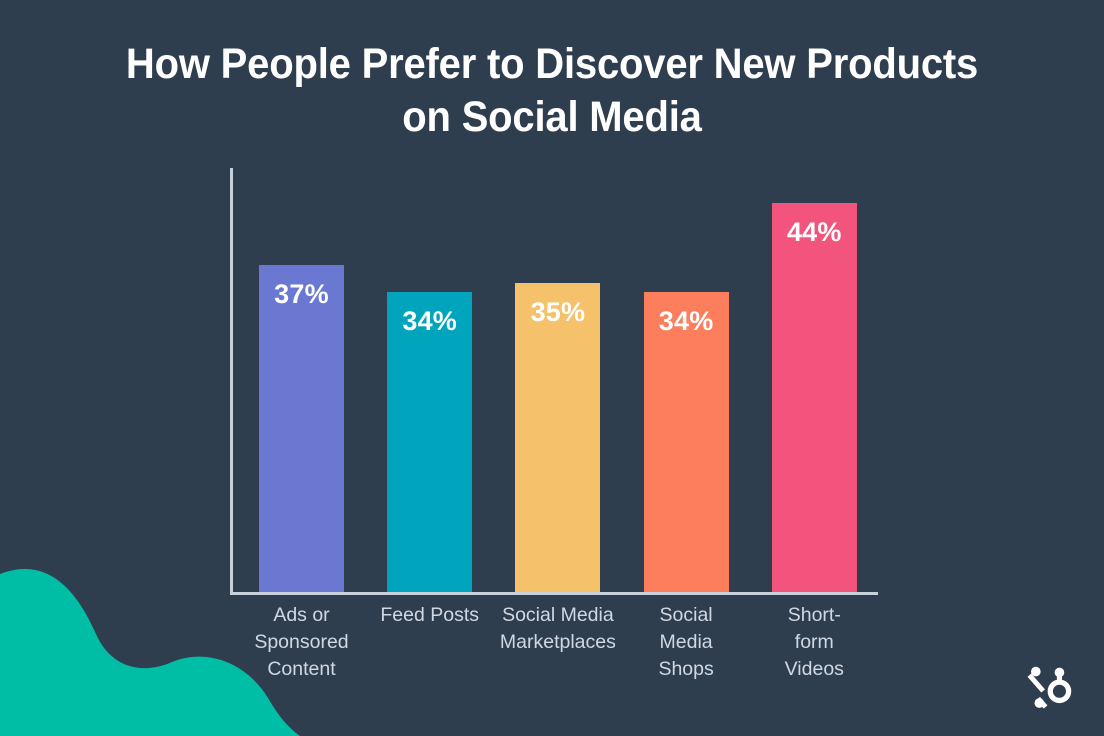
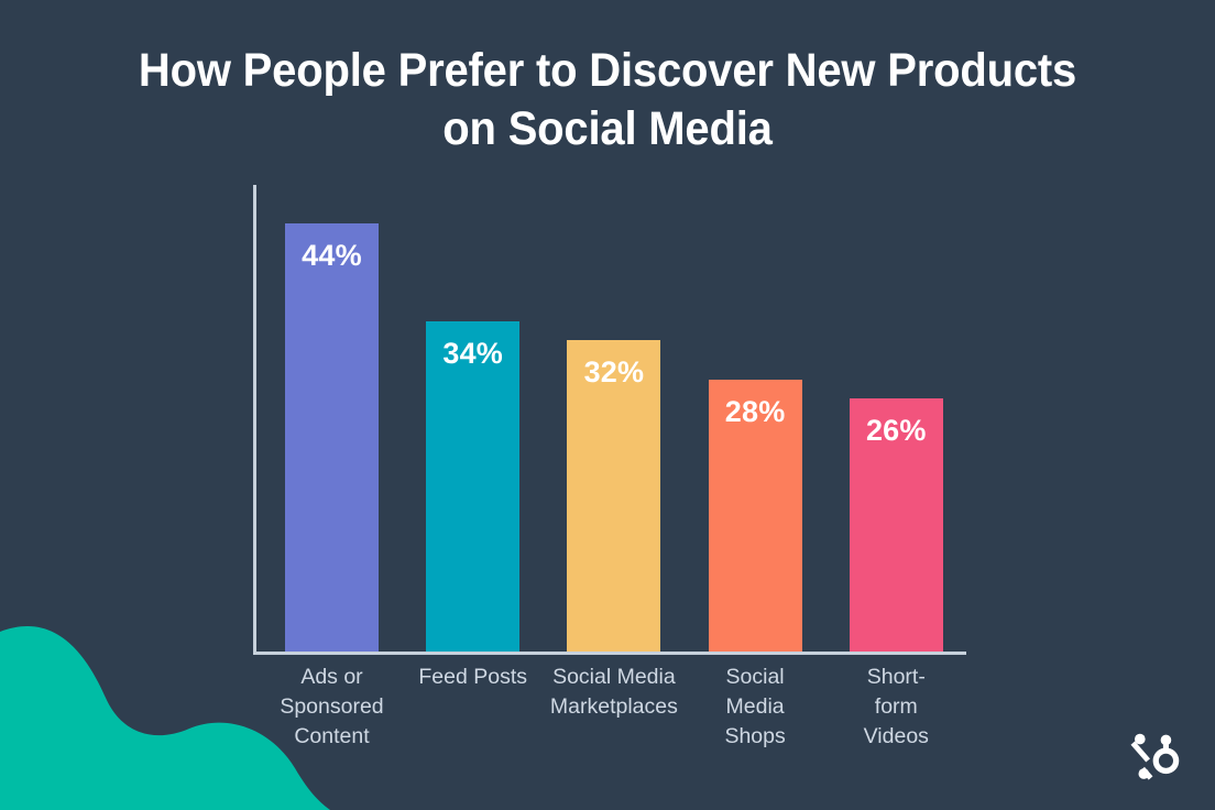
Ads or Sponsored Content: 37% -> 44%
Social Media Marketplaces: 35% -> 32%
Social Media Shops: 34% -> 28%
Short-form Videos: 44% -> 26%
